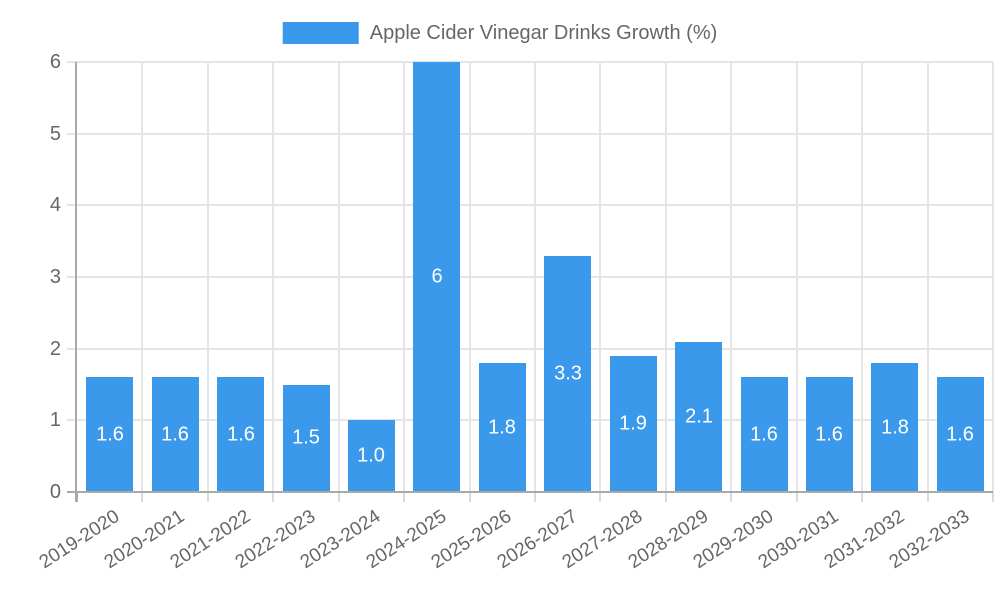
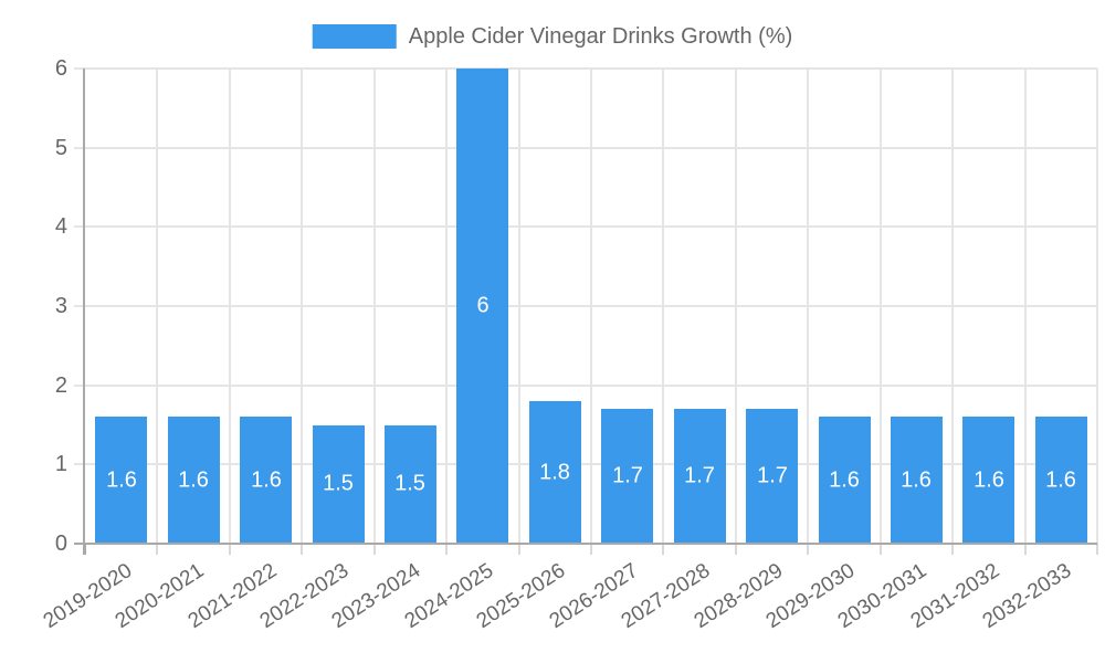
2023-2024: 1.0 -> 1.5
2026-2027: 3.3 -> 1.7
2027-2028: 1.9 -> 1.7
2028-2029: 2.1 -> 1.7
2031-2032: 1.8 -> 1.6
